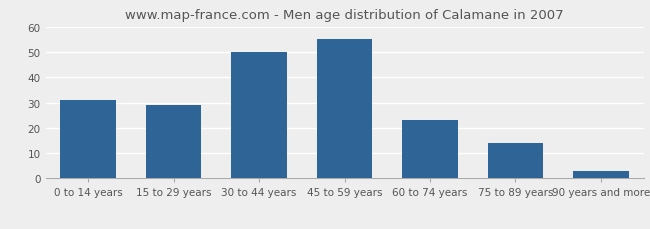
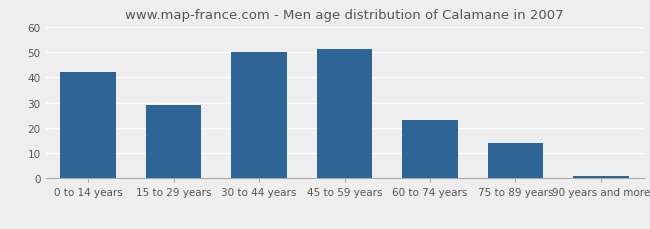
0 to 14 years: 31 -> 42
45 to 59 years: 55 -> 51
90 years and more: 3 -> 1
